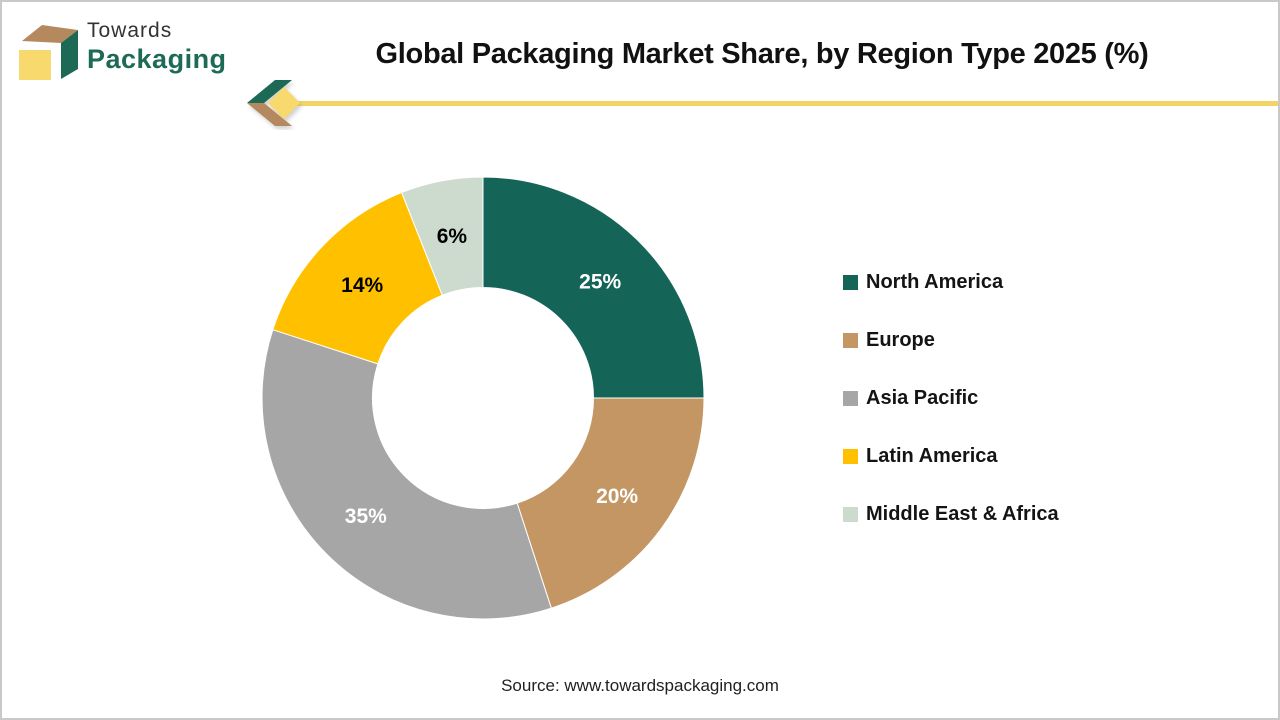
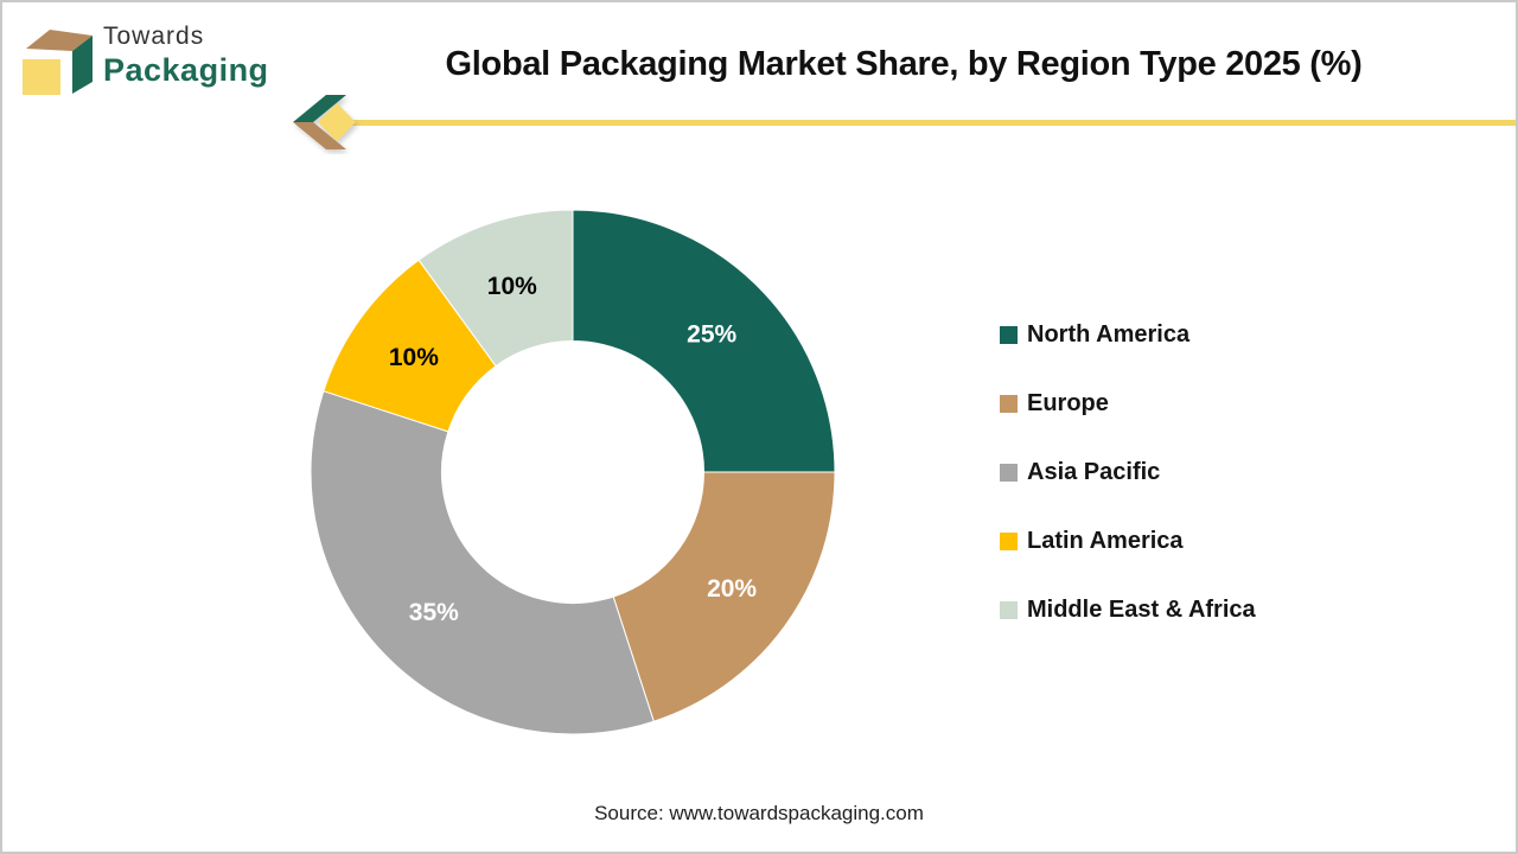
Latin America: 14% -> 10%
Middle East & Africa: 6% -> 10%
